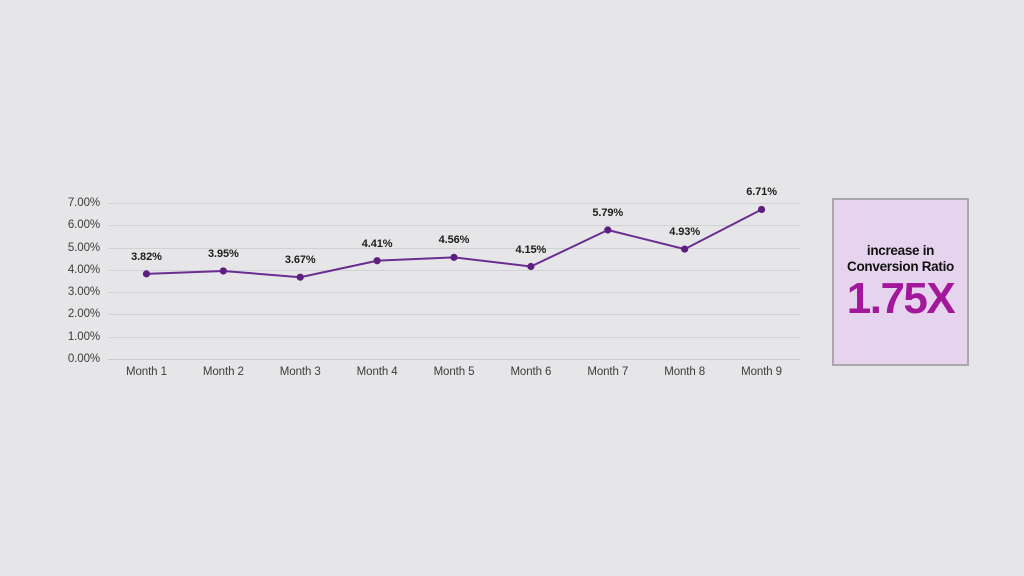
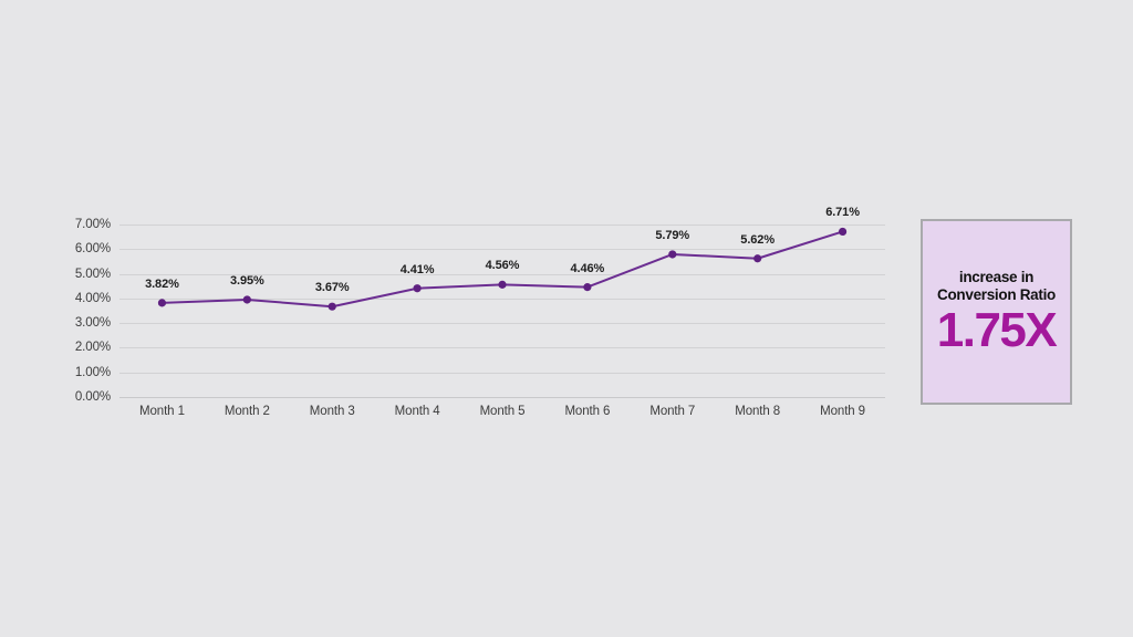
Month 6: 4.15% -> 4.46%
Month 8: 4.93% -> 5.62%
